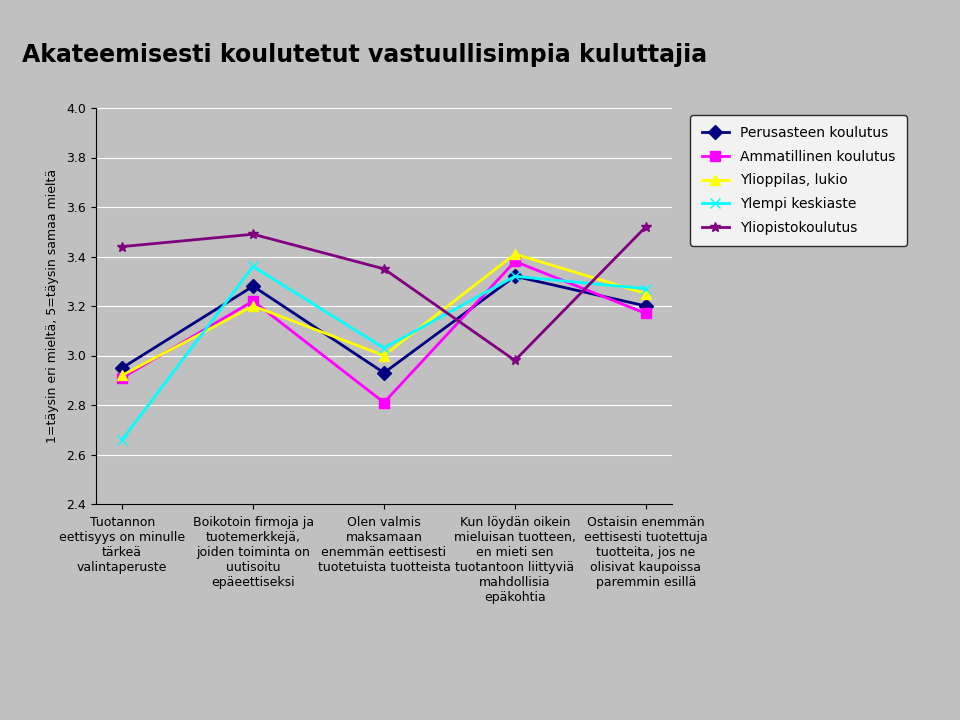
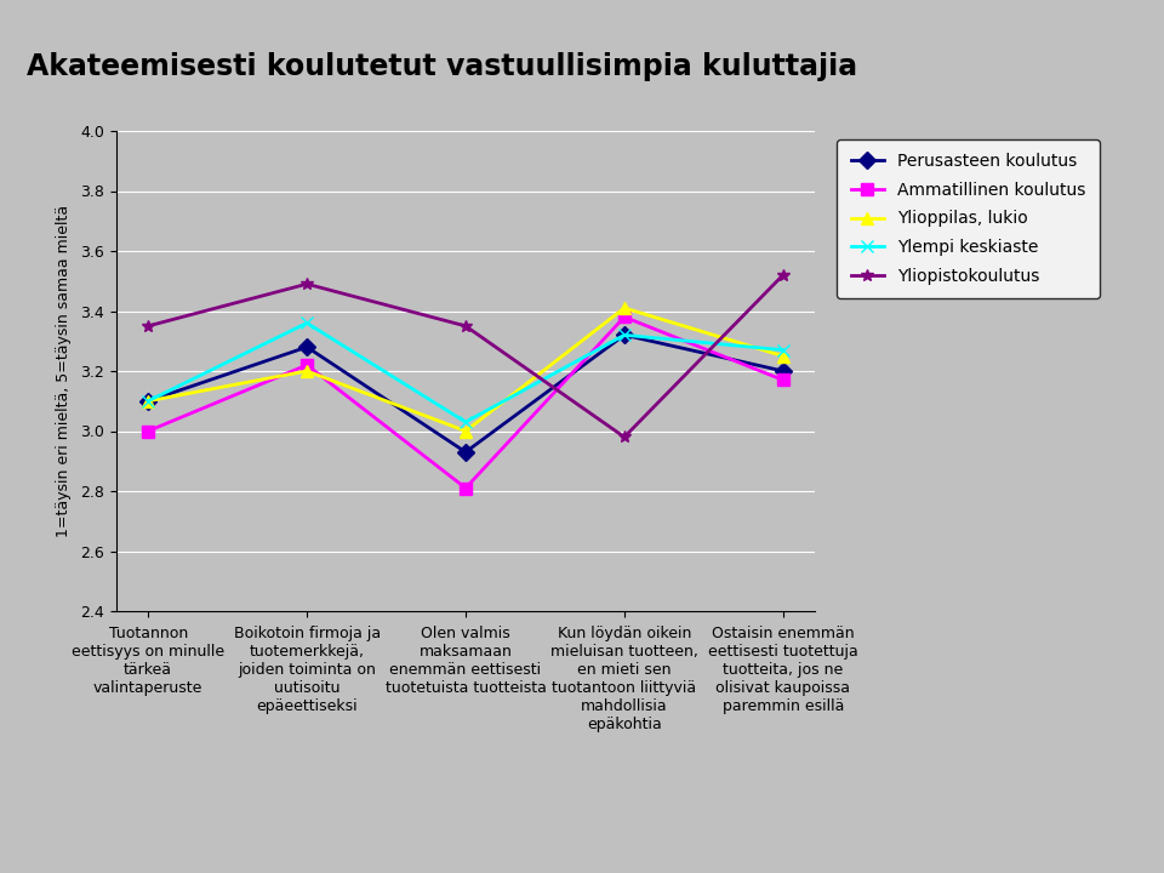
Perusasteen koulutus/Tuotannon eettisyys on minulle tärkeä valintaperuste: 2.95 -> 3.10
Ammatillinen koulutus/Tuotannon eettisyys on minulle tärkeä valintaperuste: 2.91 -> 3.00
Ylioppilas, lukio/Tuotannon eettisyys on minulle tärkeä valintaperuste: 2.92 -> 3.10
Ylempi keskiaste/Tuotannon eettisyys on minulle tärkeä valintaperuste: 2.66 -> 3.10
Yliopistokoulutus/Tuotannon eettisyys on minulle tärkeä valintaperuste: 3.44 -> 3.35
